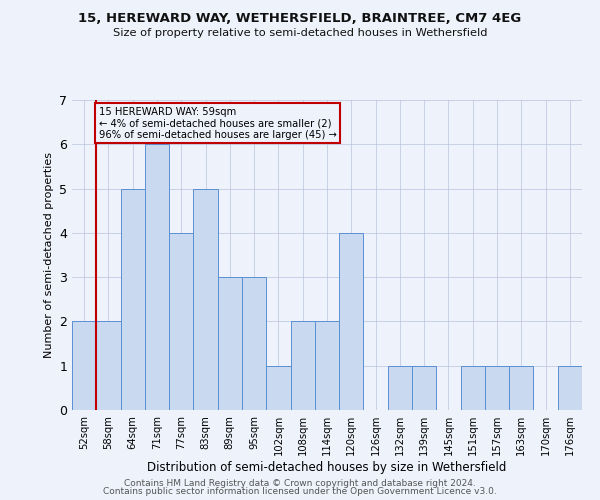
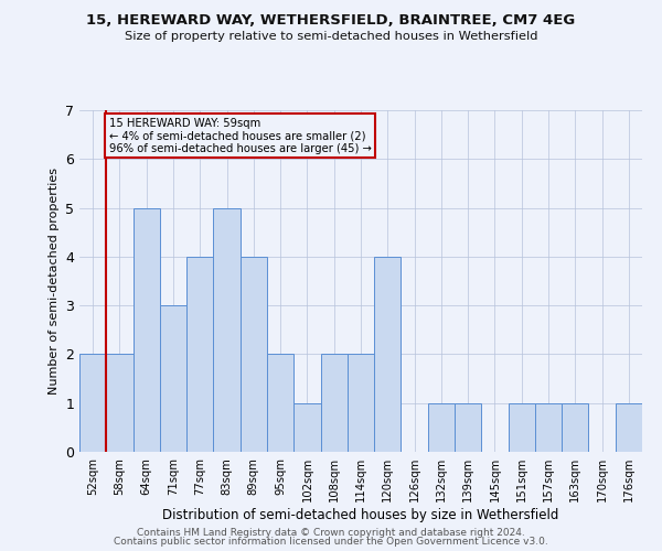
71sqm: 6 -> 3
89sqm: 3 -> 4
95sqm: 3 -> 2
